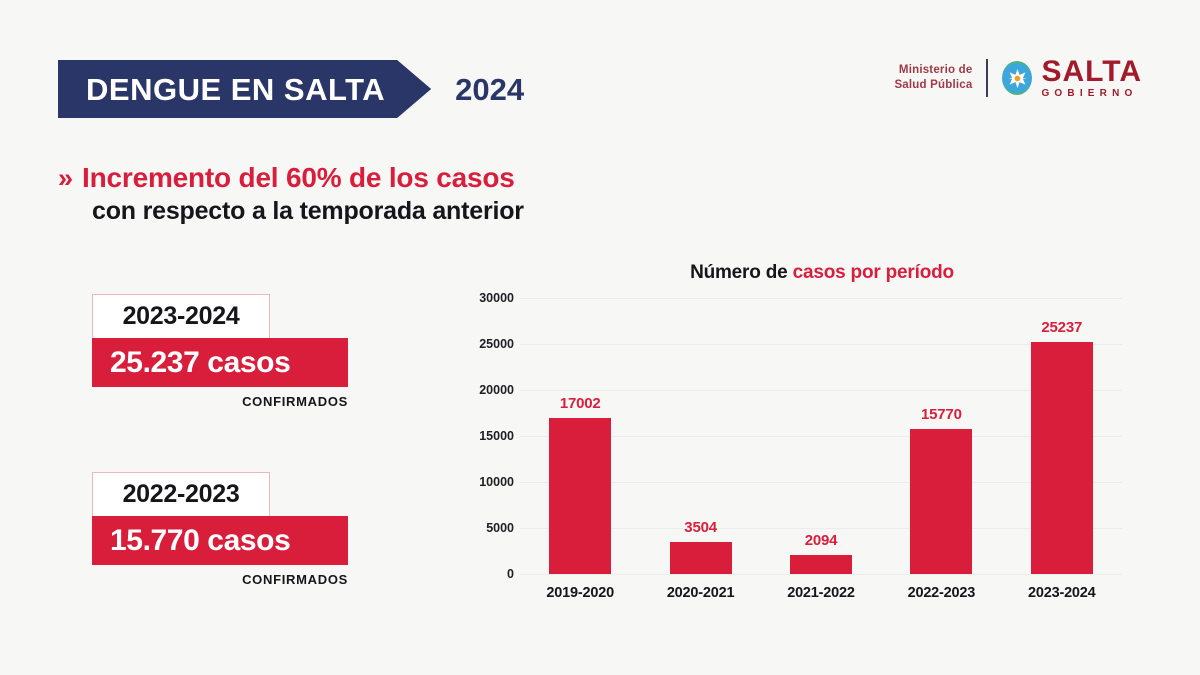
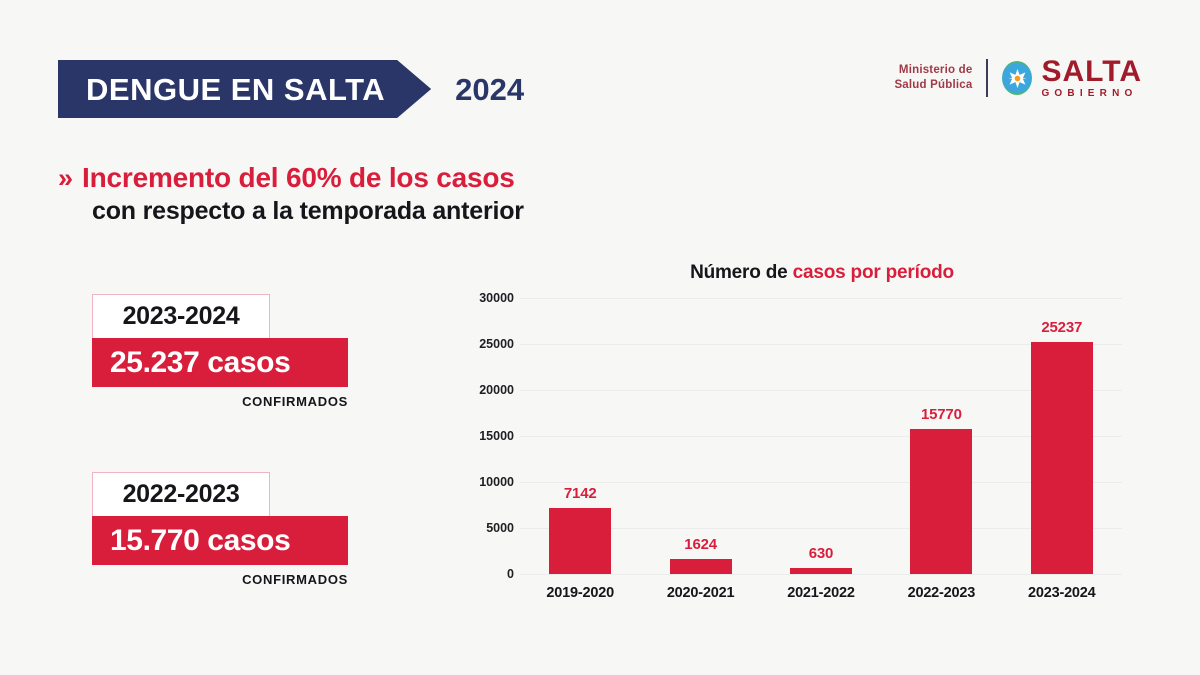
2019-2020: 17002 -> 7142
2020-2021: 3504 -> 1624
2021-2022: 2094 -> 630
